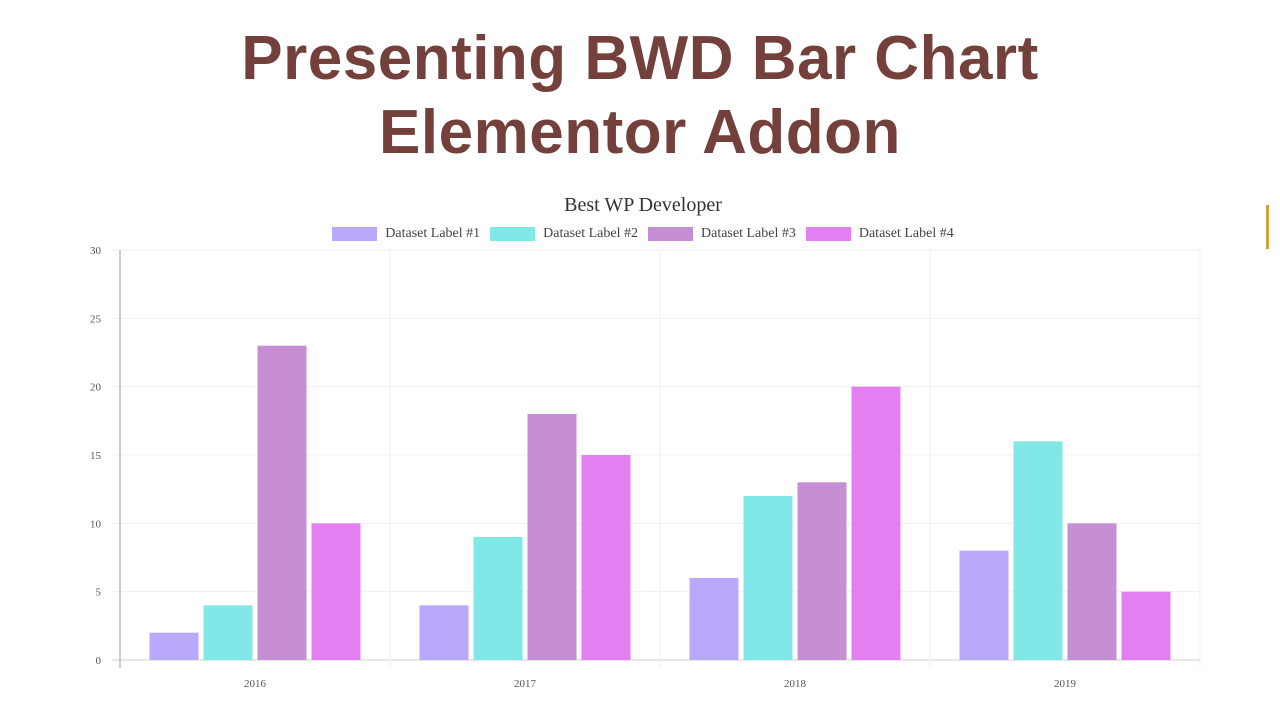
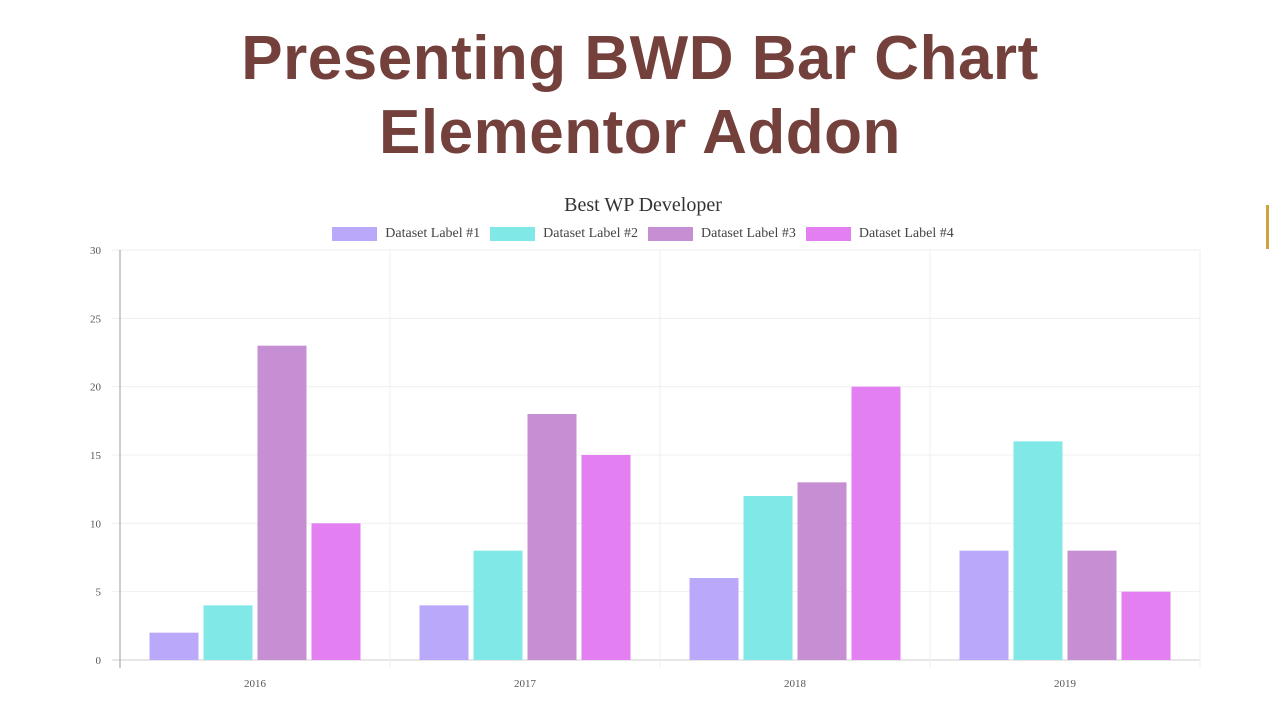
Dataset Label #2/2017: 9 -> 8
Dataset Label #3/2019: 10 -> 8
